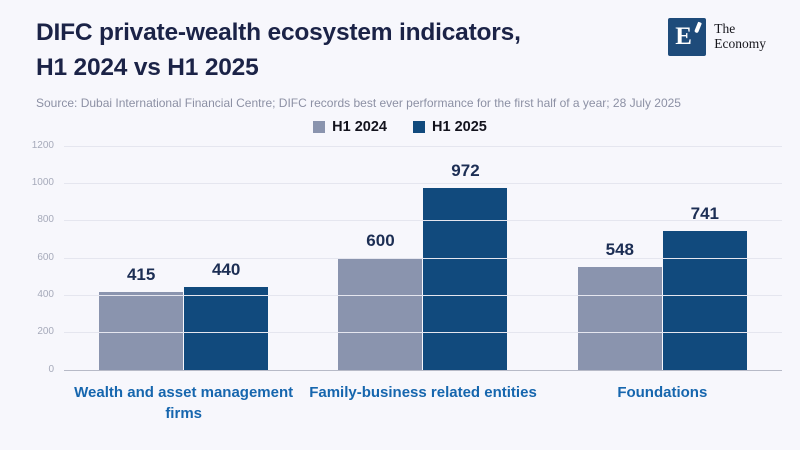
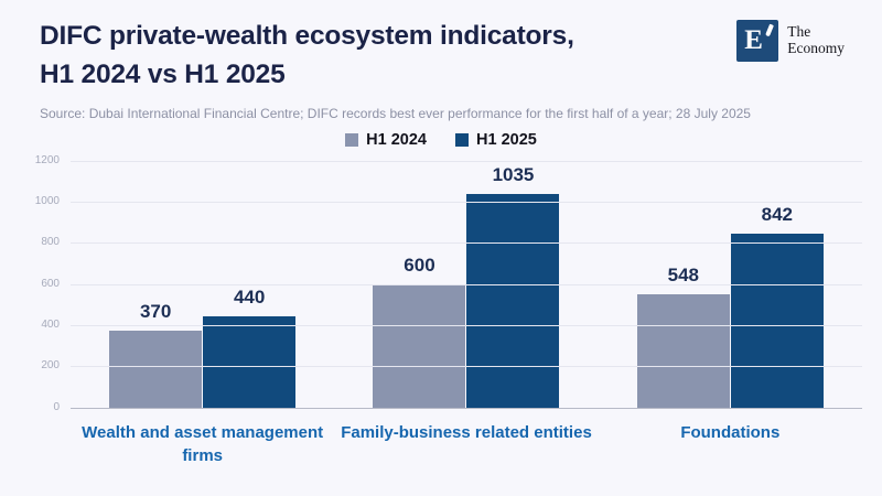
H1 2024/Wealth and asset management firms: 415 -> 370
H1 2025/Family-business related entities: 972 -> 1035
H1 2025/Foundations: 741 -> 842
